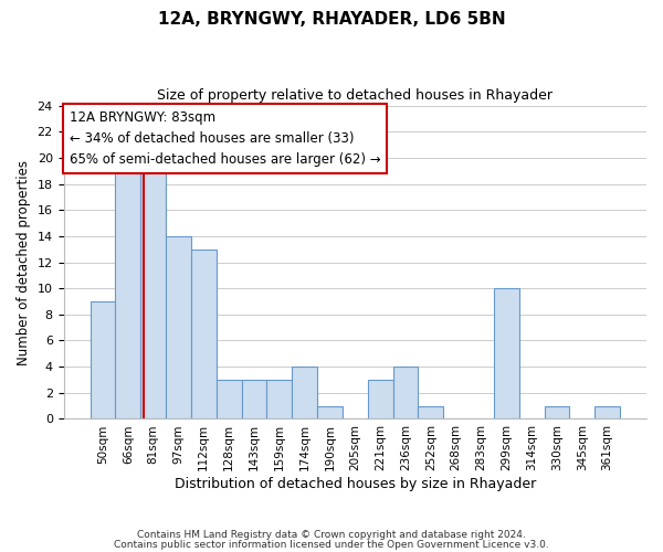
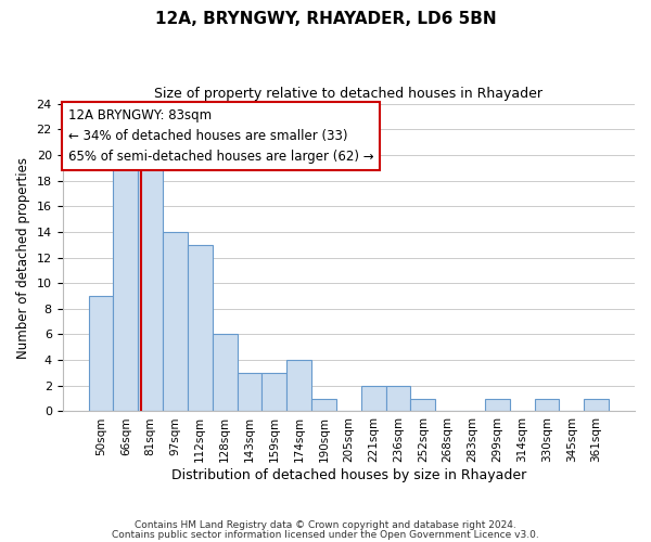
128sqm: 3 -> 6
221sqm: 3 -> 2
236sqm: 4 -> 2
299sqm: 10 -> 1
